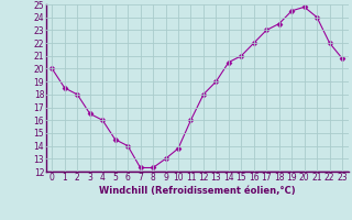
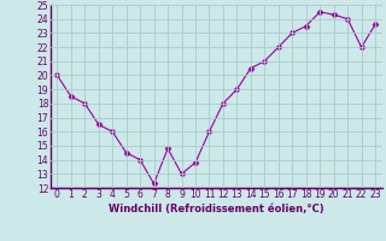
8: 12.3 -> 14.8
20: 24.8 -> 24.3
23: 20.8 -> 23.6
